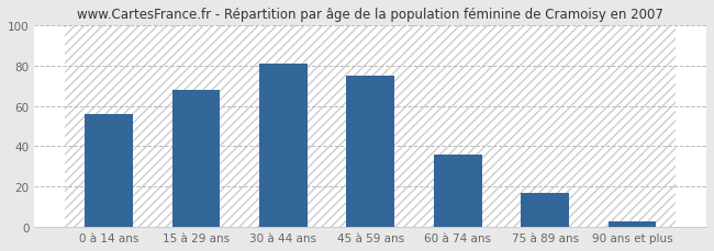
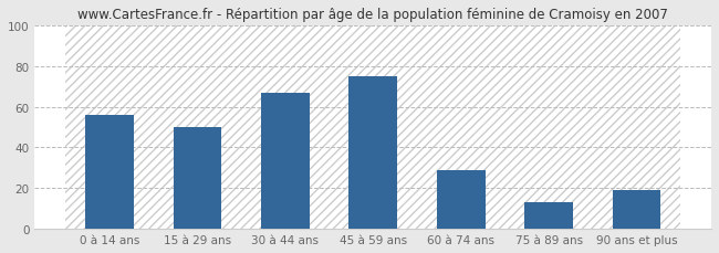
15 à 29 ans: 68 -> 50
30 à 44 ans: 81 -> 67
60 à 74 ans: 36 -> 29
75 à 89 ans: 17 -> 13
90 ans et plus: 3 -> 19
